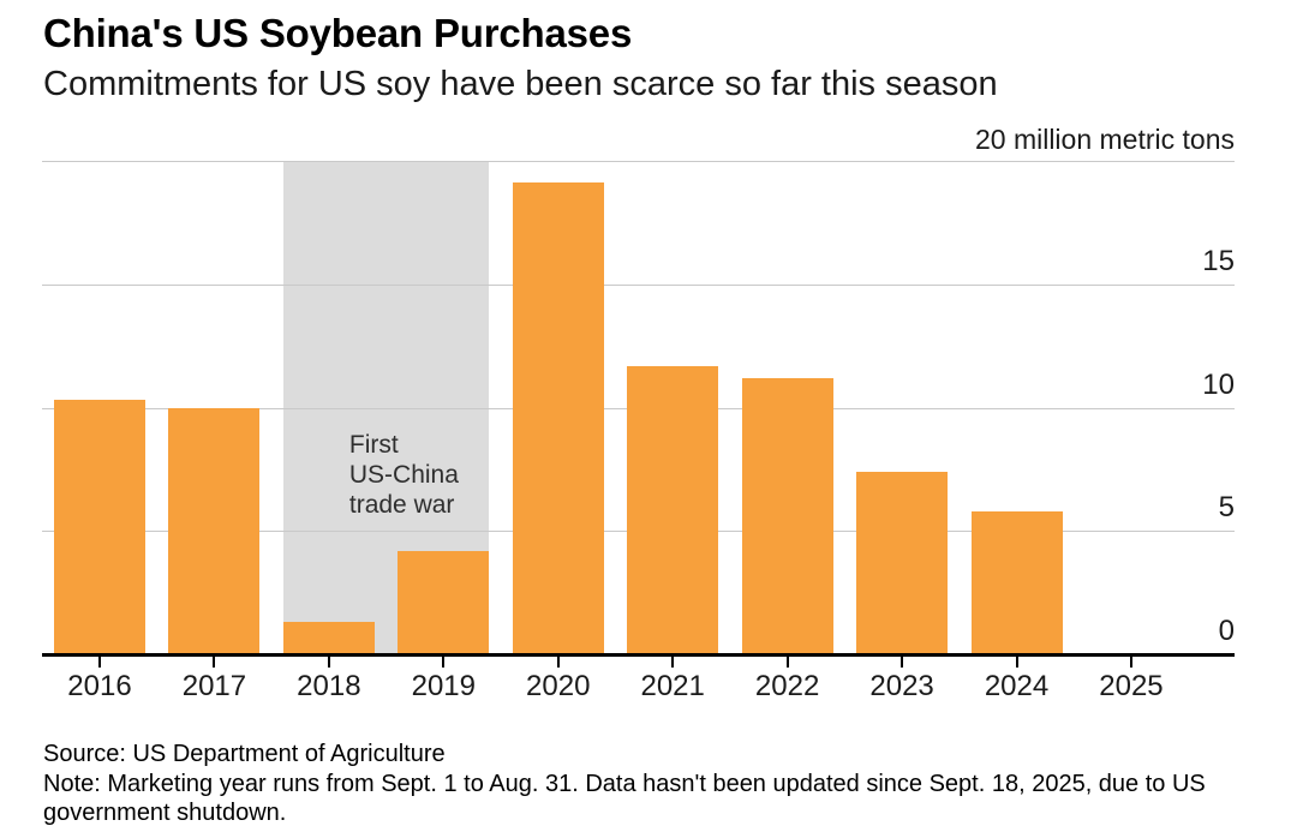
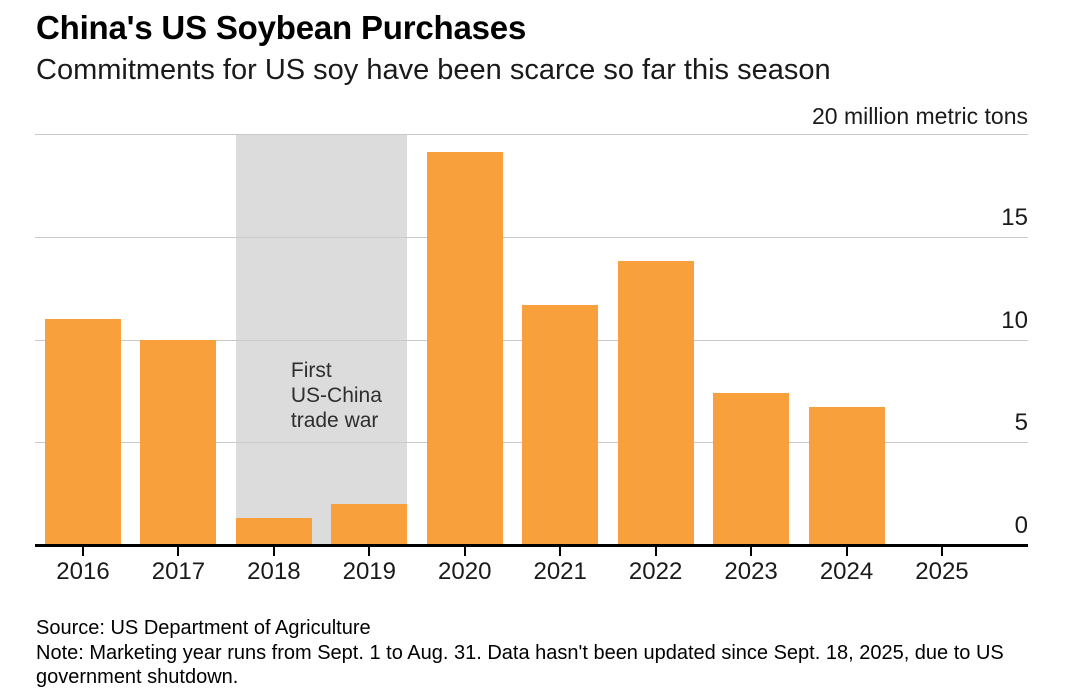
2016: 10.3 -> 11.0
2019: 4.2 -> 2.0
2022: 11.2 -> 13.8
2024: 5.8 -> 6.7
